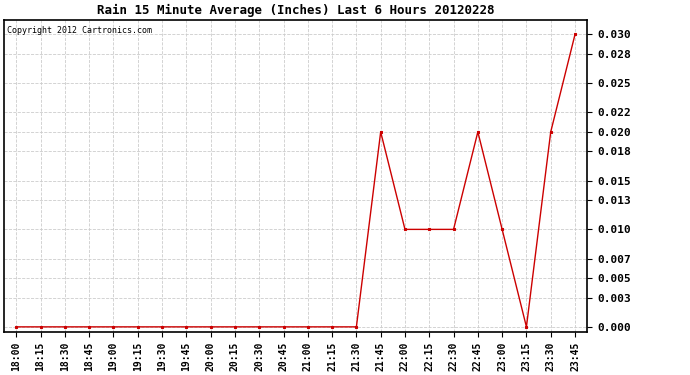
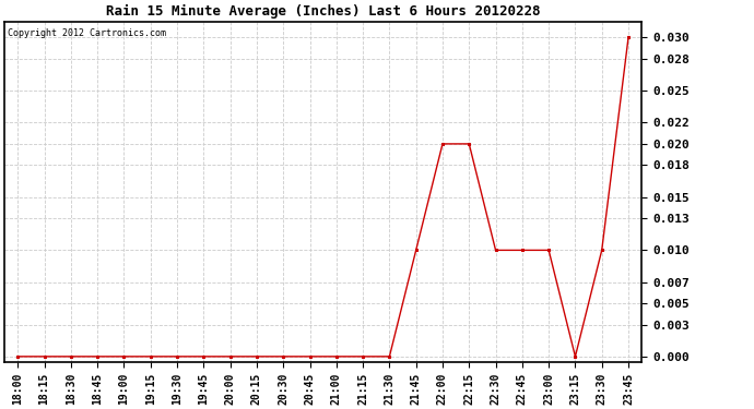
21:45: 0.02 -> 0.01
22:00: 0.01 -> 0.02
22:15: 0.01 -> 0.02
22:45: 0.02 -> 0.01
23:30: 0.02 -> 0.01
